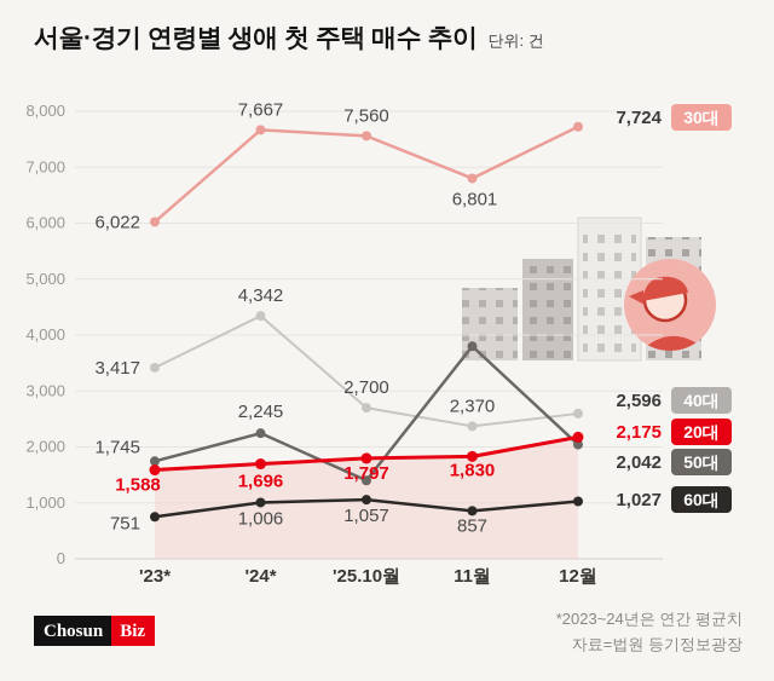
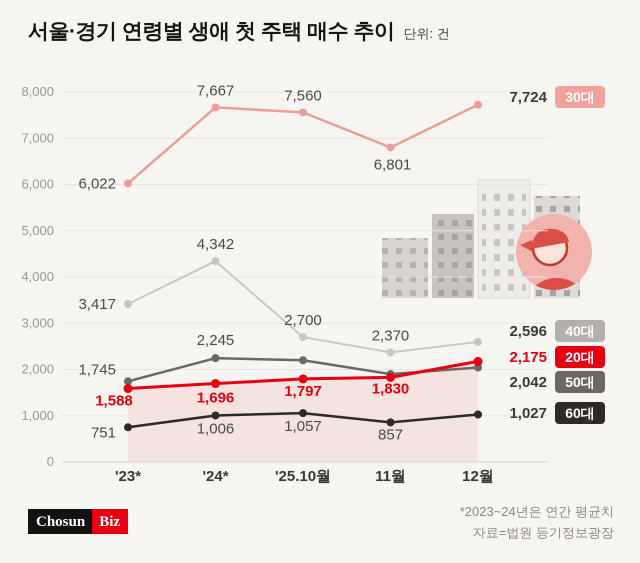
50대/'25.10월: 1400 -> 2200
50대/11월: 3800 -> 1900
